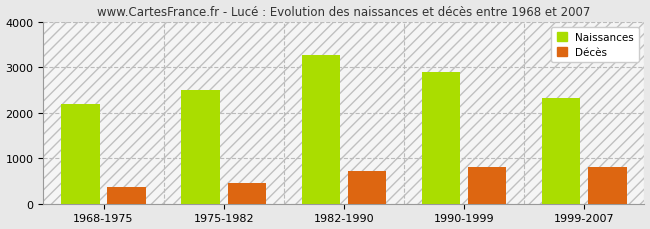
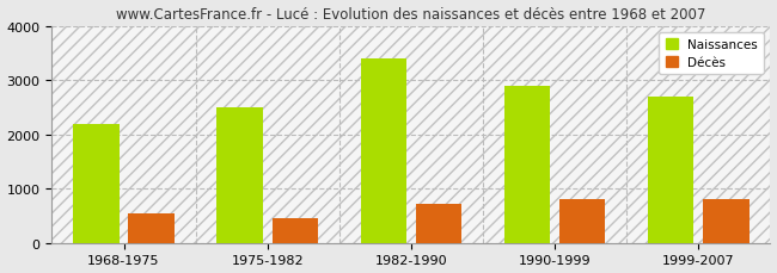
Décès/1968-1975: 370 -> 550
Naissances/1982-1990: 3270 -> 3400
Naissances/1999-2007: 2330 -> 2700
